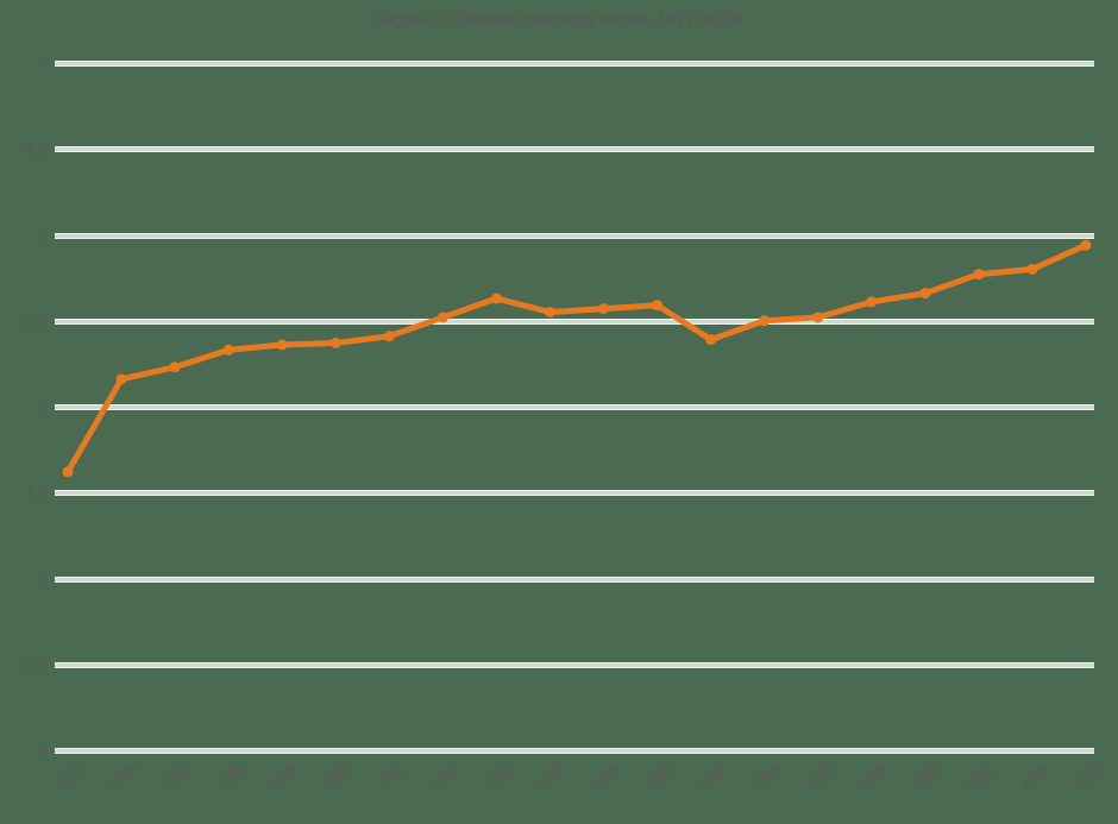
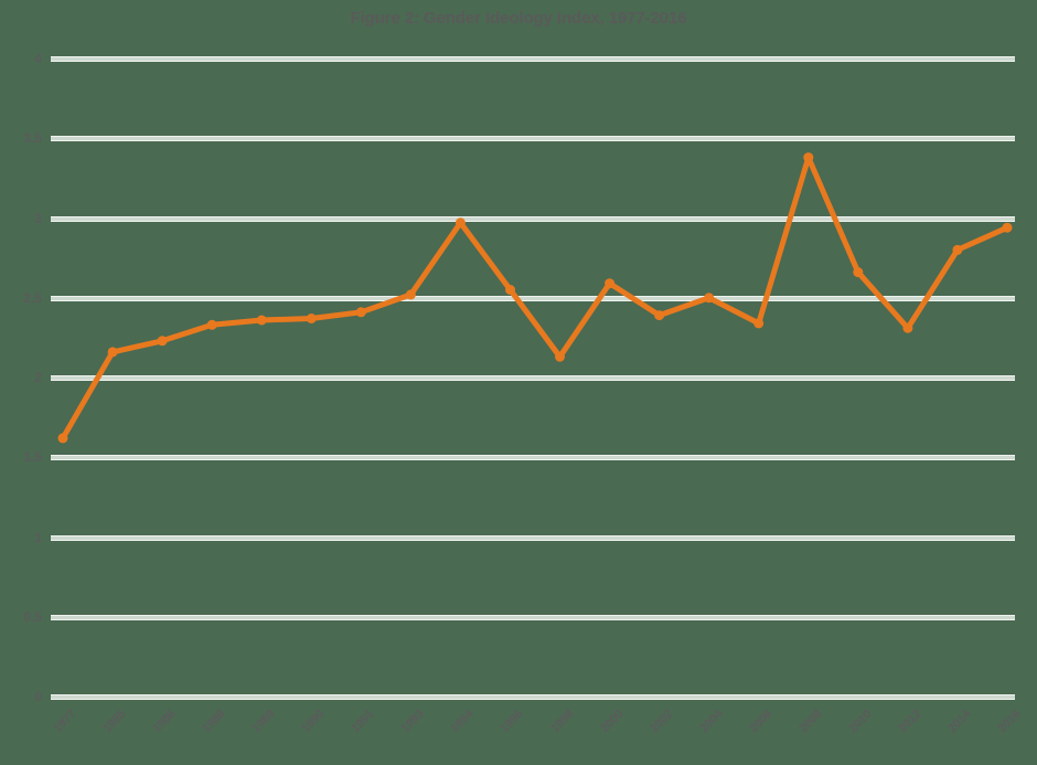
1994: 2.63 -> 2.97
1998: 2.57 -> 2.13
2006: 2.52 -> 2.34
2008: 2.61 -> 3.38
2012: 2.77 -> 2.31
